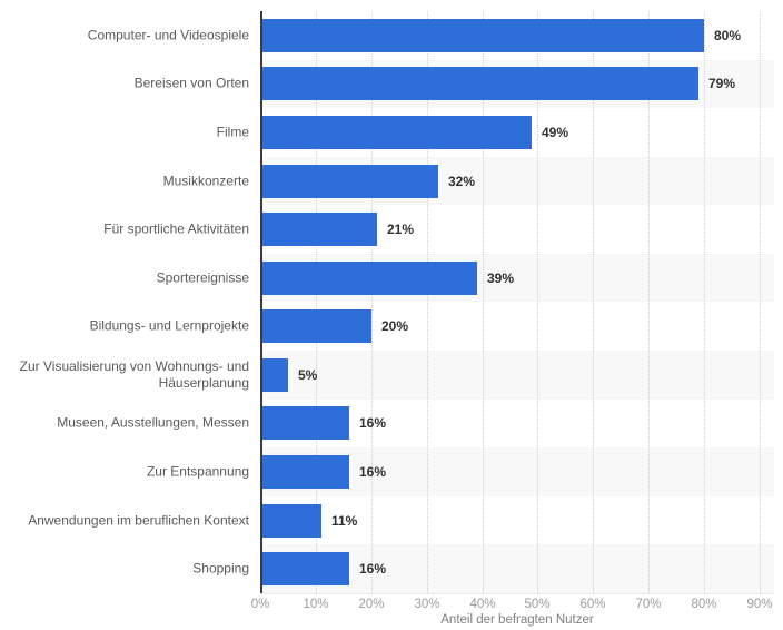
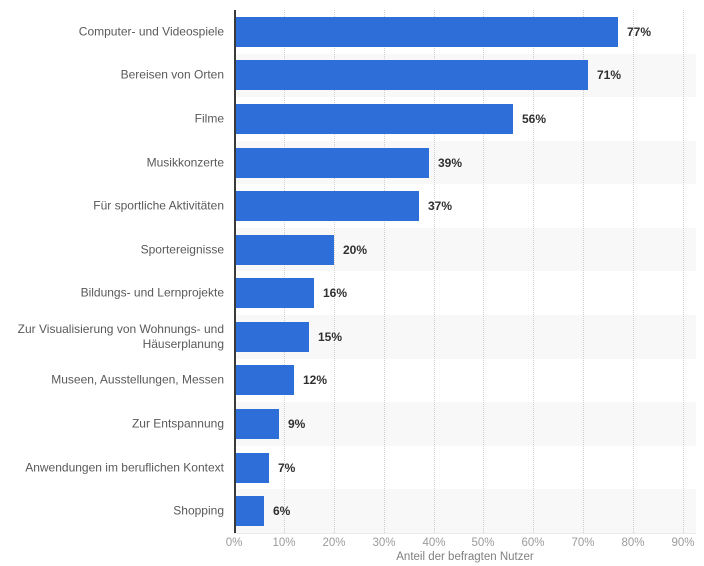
Computer- und Videospiele: 80% -> 77%
Bereisen von Orten: 79% -> 71%
Filme: 49% -> 56%
Musikkonzerte: 32% -> 39%
Für sportliche Aktivitäten: 21% -> 37%
Sportereignisse: 39% -> 20%
Bildungs- und Lernprojekte: 20% -> 16%
Zur Visualisierung von Wohnungs- und Häuserplanung: 5% -> 15%
Museen, Ausstellungen, Messen: 16% -> 12%
Zur Entspannung: 16% -> 9%
Anwendungen im beruflichen Kontext: 11% -> 7%
Shopping: 16% -> 6%
